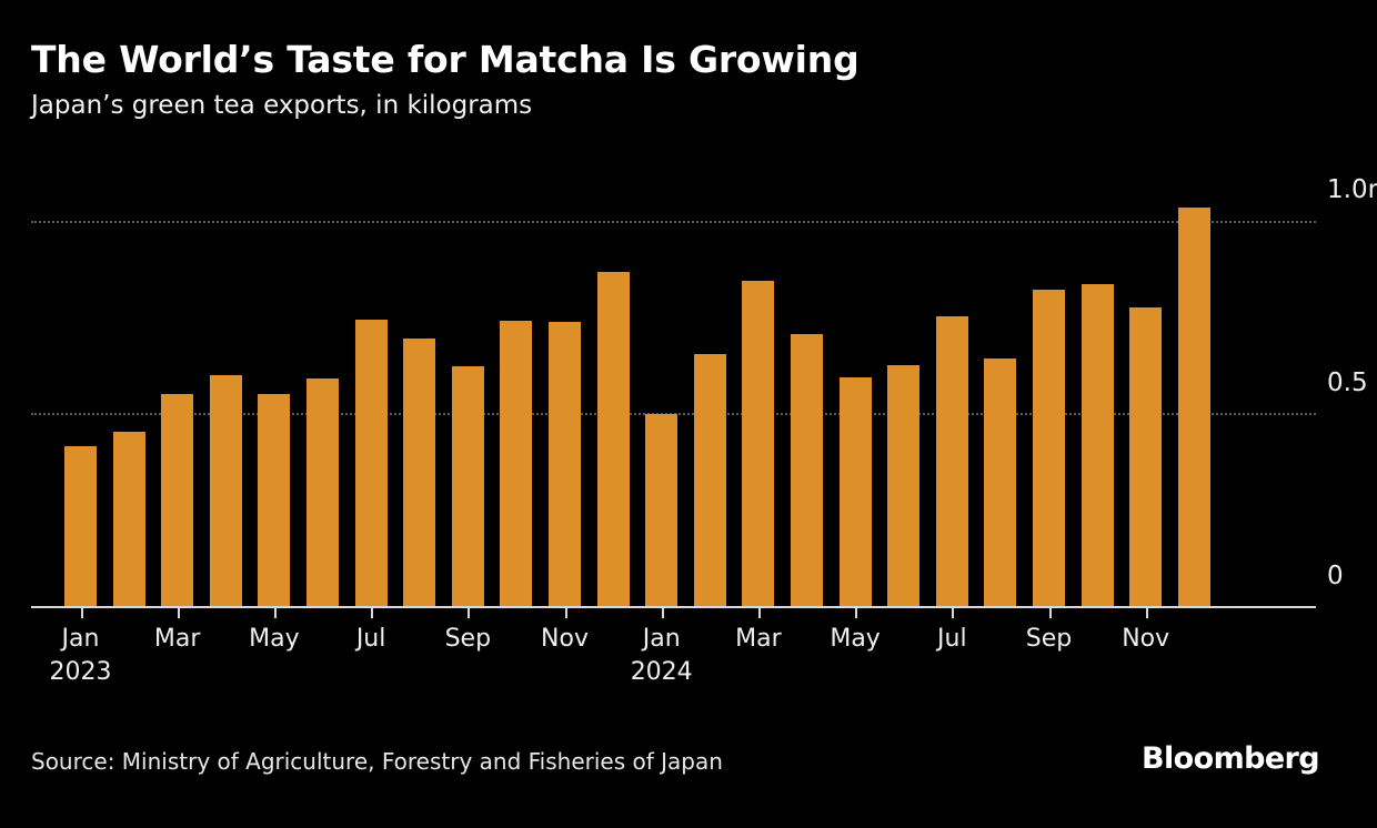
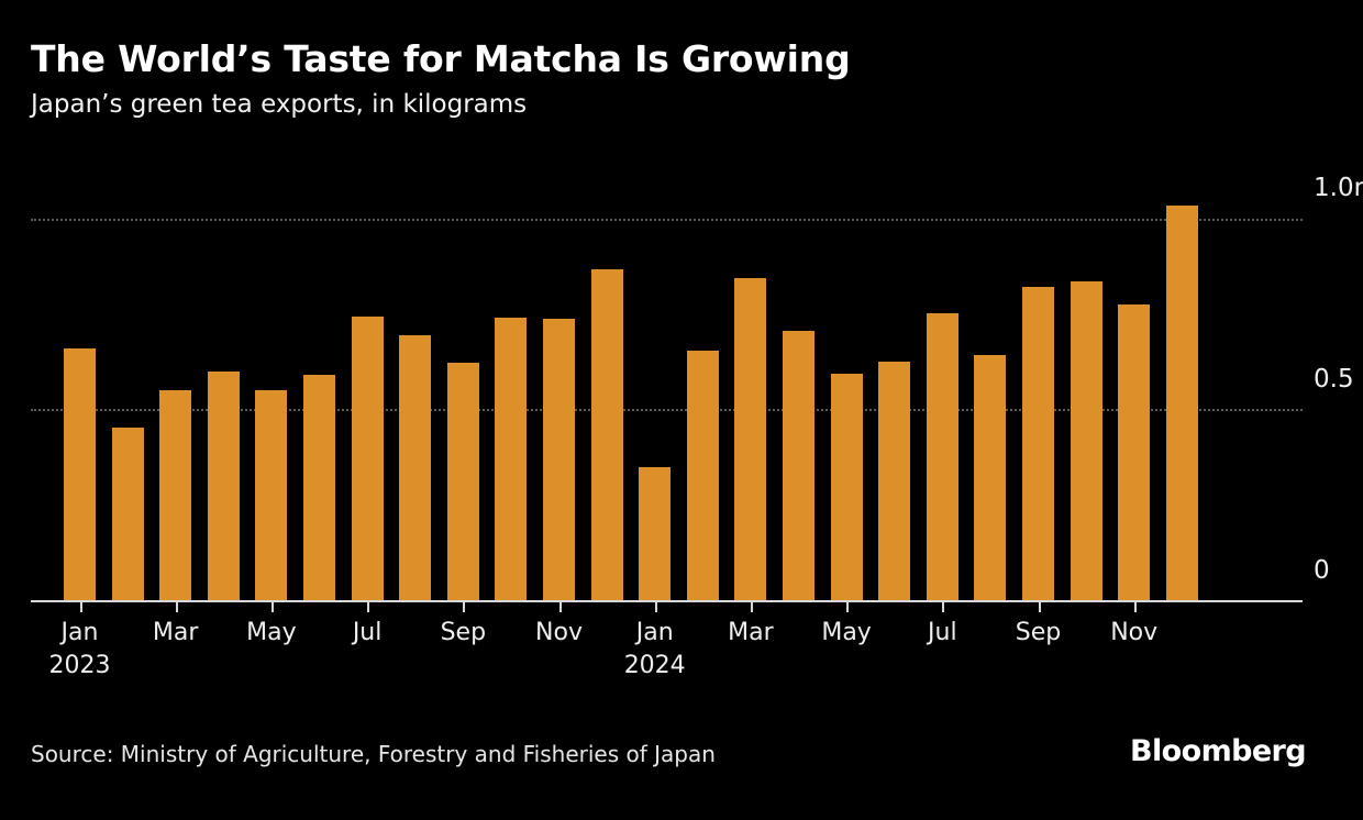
Jan 2023: 0.41m -> 0.66m
Jan 2024: 0.50m -> 0.35m
